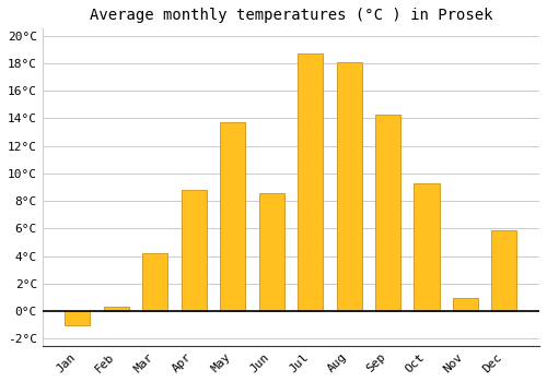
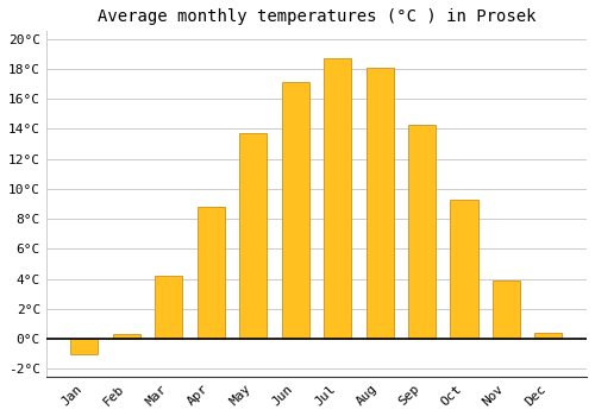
Jun: 8.6°C -> 17.1°C
Nov: 1.0°C -> 3.9°C
Dec: 5.9°C -> 0.4°C
